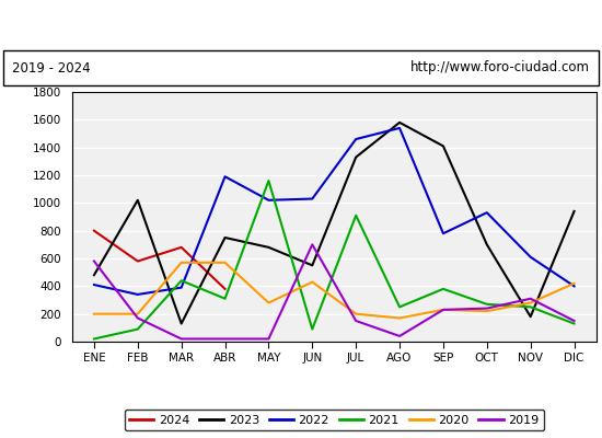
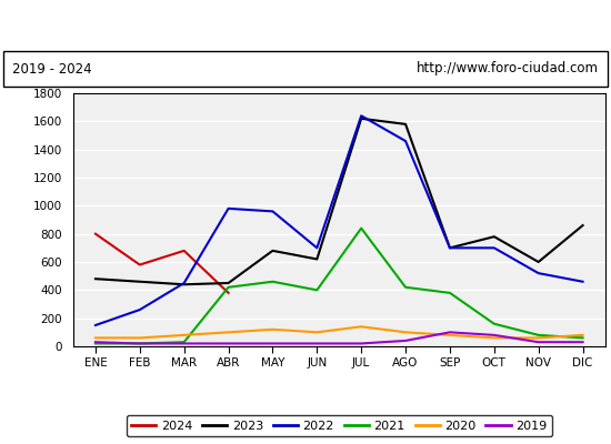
2022/ENE: 410 -> 150
2020/ENE: 200 -> 60
2019/ENE: 580 -> 30
2023/FEB: 1020 -> 460
2022/FEB: 340 -> 260
2021/FEB: 90 -> 20
2020/FEB: 200 -> 60
2019/FEB: 170 -> 20
2023/MAR: 130 -> 440
2022/MAR: 390 -> 450
2021/MAR: 440 -> 30
2020/MAR: 570 -> 80
2023/ABR: 750 -> 450
2022/ABR: 1190 -> 980
2021/ABR: 310 -> 420
2020/ABR: 570 -> 100
2022/MAY: 1020 -> 960
2021/MAY: 1160 -> 460
2020/MAY: 280 -> 120
2023/JUN: 550 -> 620
2022/JUN: 1030 -> 700
2021/JUN: 90 -> 400
2020/JUN: 430 -> 100
2019/JUN: 700 -> 20
2023/JUL: 1330 -> 1620
2022/JUL: 1460 -> 1640
2021/JUL: 910 -> 840
2020/JUL: 200 -> 140
2019/JUL: 150 -> 20
2022/AGO: 1540 -> 1460
2021/AGO: 250 -> 420
2020/AGO: 170 -> 100
2023/SEP: 1410 -> 700
2022/SEP: 780 -> 700
2020/SEP: 230 -> 80
2019/SEP: 230 -> 100
2023/OCT: 700 -> 780
2022/OCT: 930 -> 700
2021/OCT: 270 -> 160
2020/OCT: 220 -> 60
2019/OCT: 240 -> 80
2023/NOV: 180 -> 600
2022/NOV: 610 -> 520
2021/NOV: 250 -> 80
2020/NOV: 280 -> 60
2019/NOV: 310 -> 30
2023/DIC: 940 -> 860
2022/DIC: 400 -> 460
2021/DIC: 130 -> 60
2020/DIC: 420 -> 80
2019/DIC: 150 -> 30
